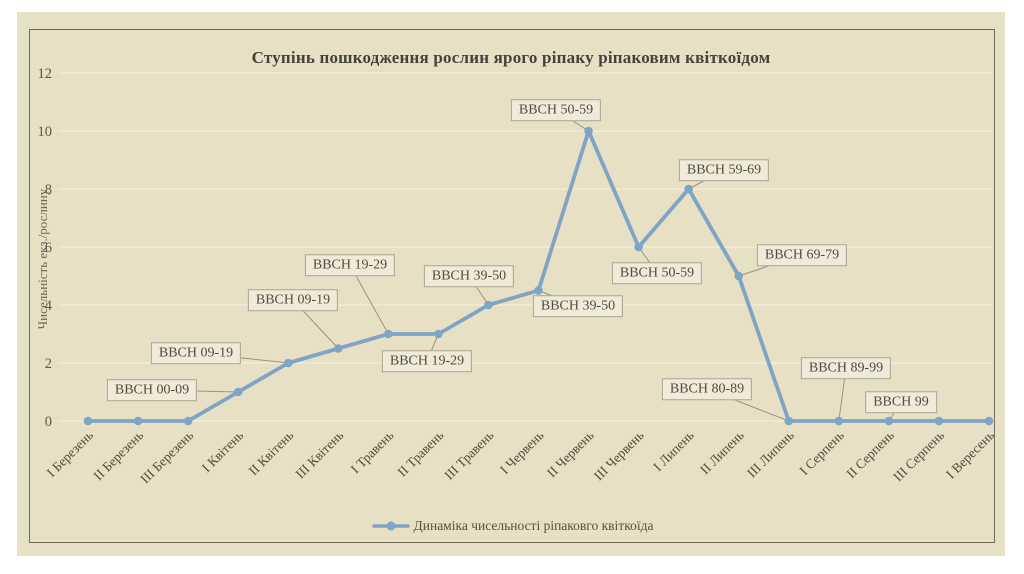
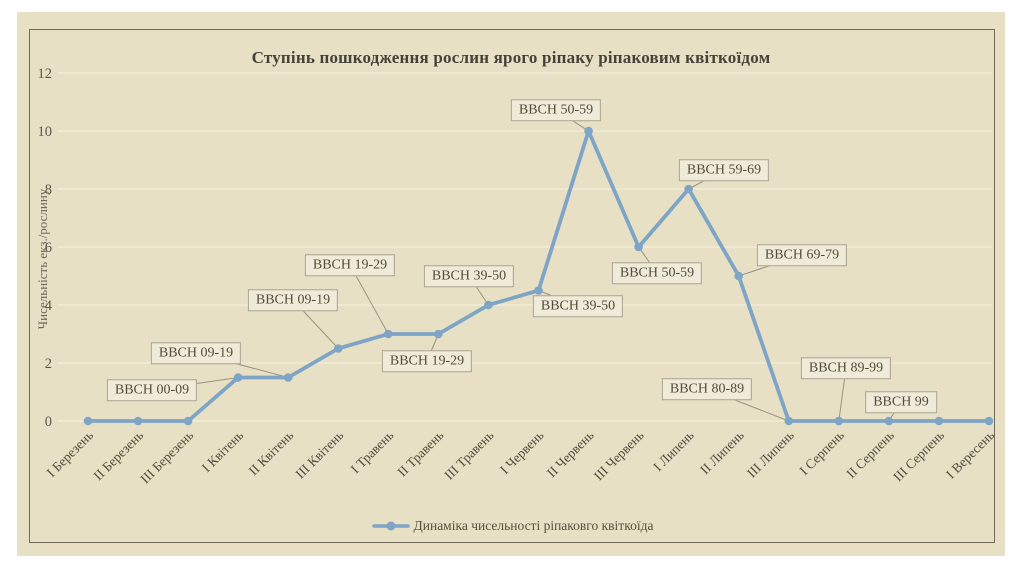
І Квітень: 1.0 -> 1.5
ІІ Квітень: 2.0 -> 1.5
